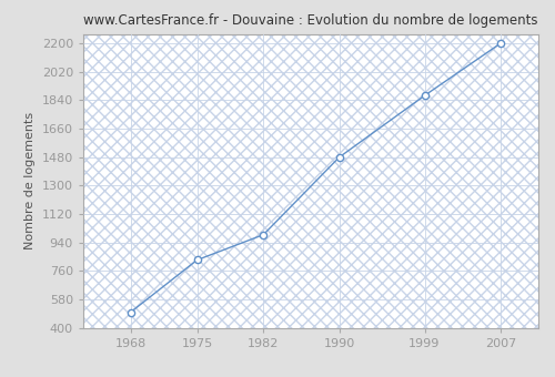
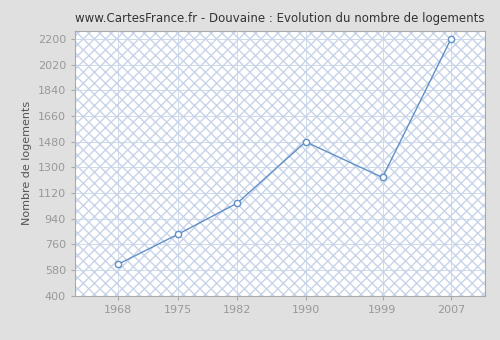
1968: 500 -> 620
1982: 990 -> 1050
1999: 1870 -> 1230
